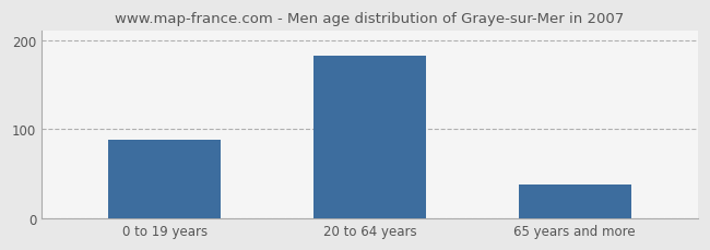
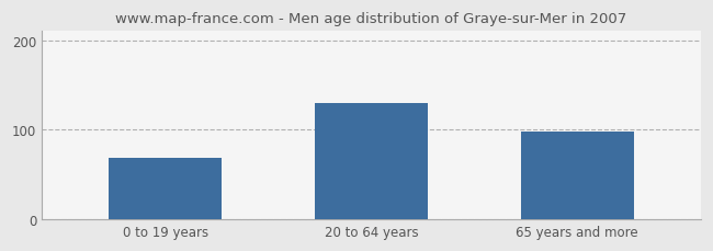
0 to 19 years: 88 -> 68
20 to 64 years: 183 -> 130
65 years and more: 38 -> 98
